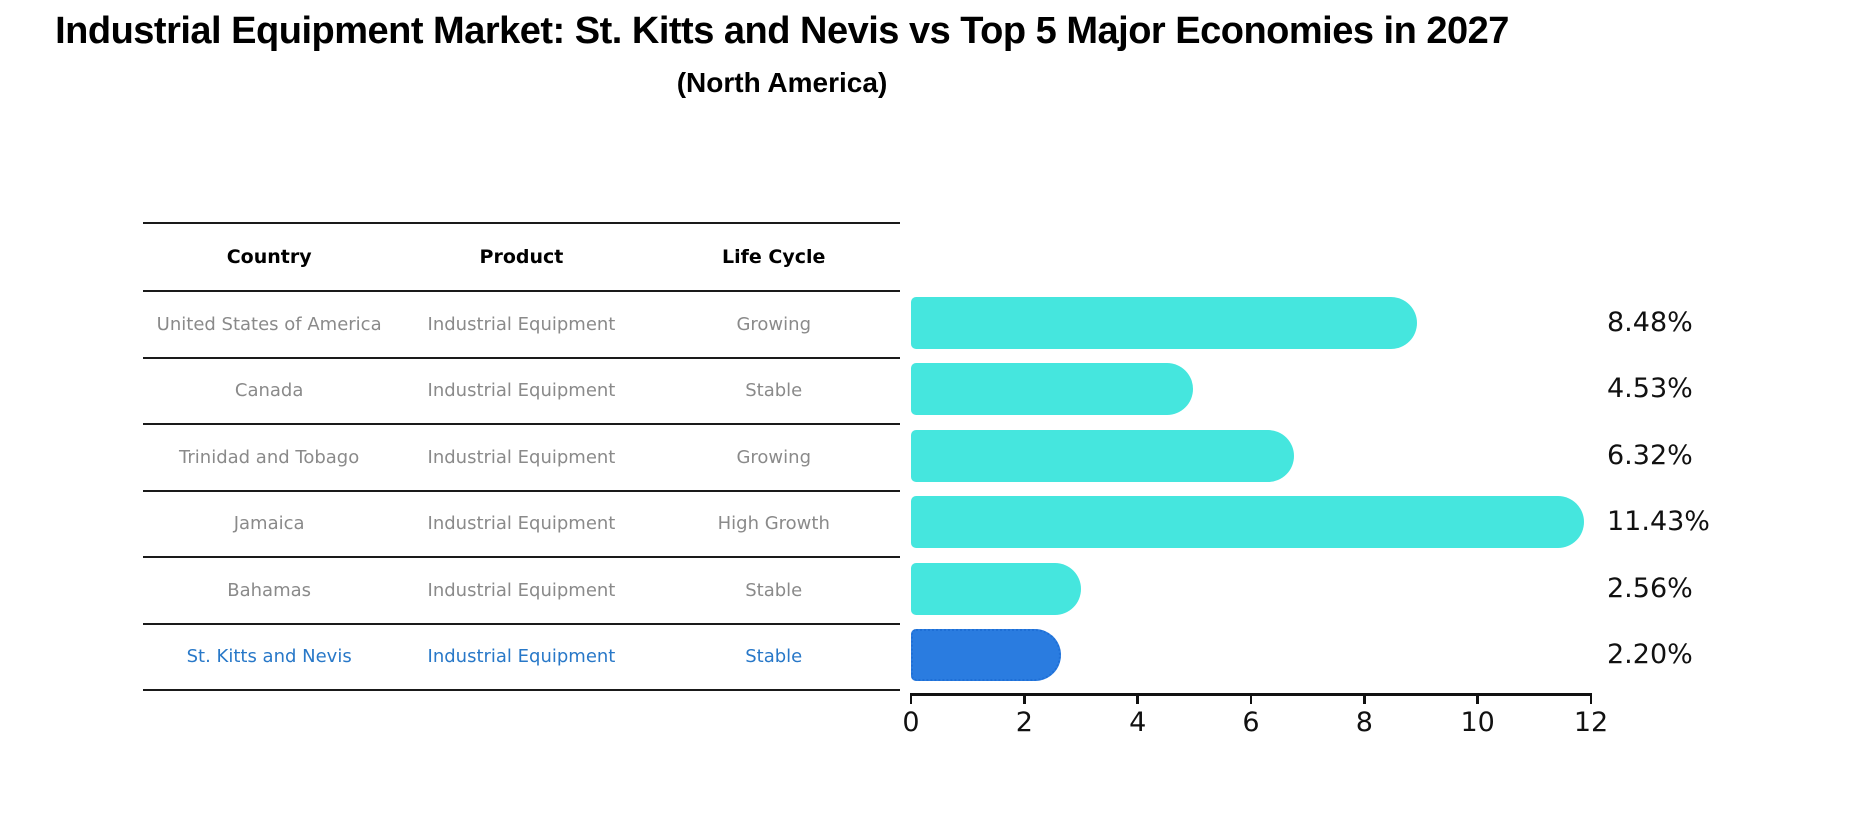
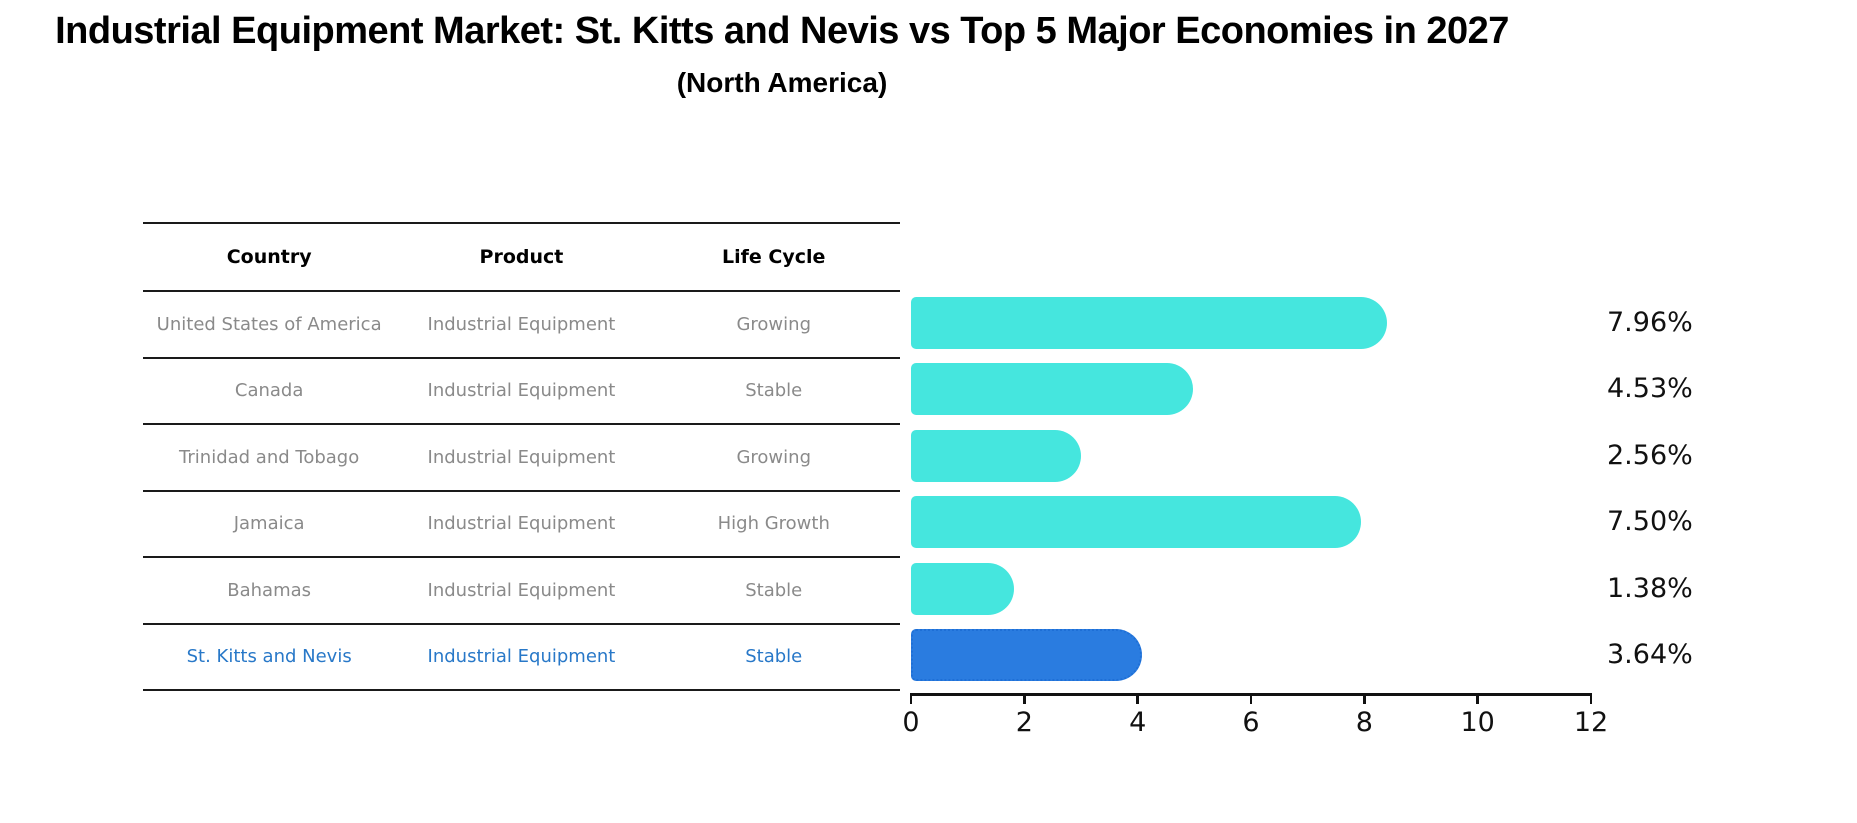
United States of America: 8.48% -> 7.96%
Trinidad and Tobago: 6.32% -> 2.56%
Jamaica: 11.43% -> 7.50%
Bahamas: 2.56% -> 1.38%
St. Kitts and Nevis: 2.20% -> 3.64%
